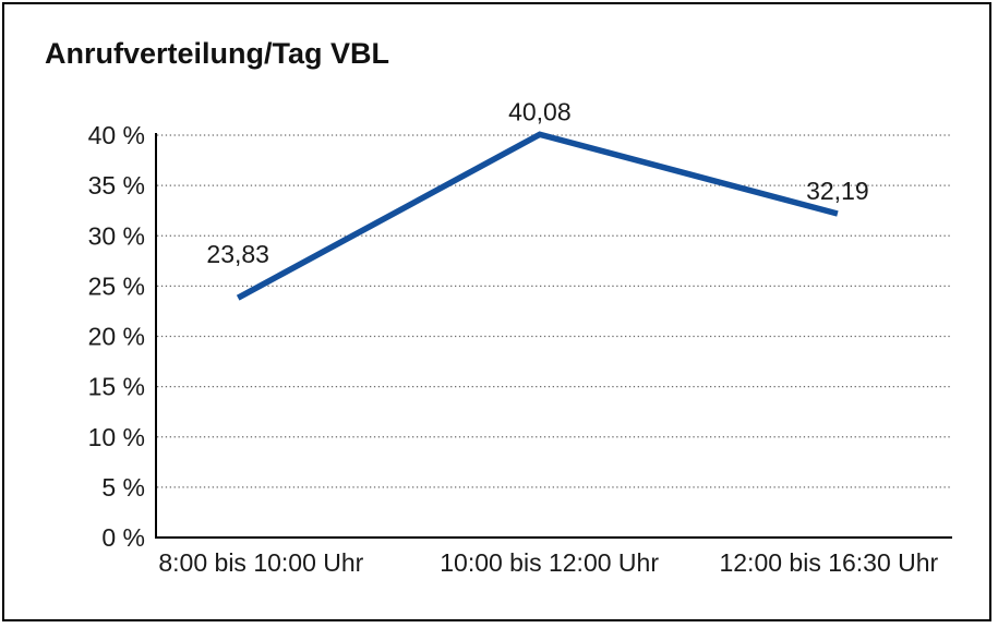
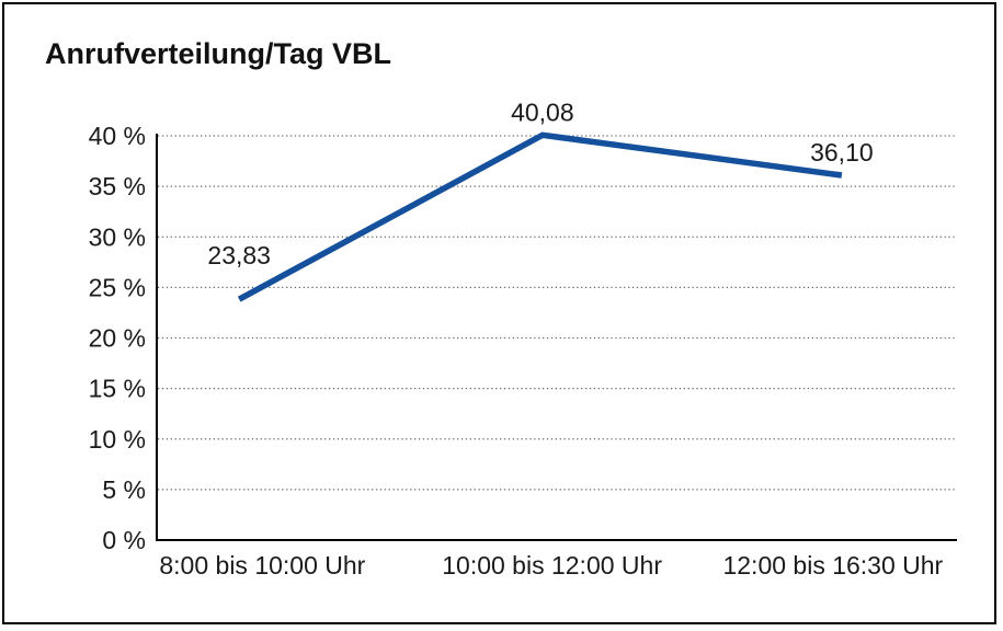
12:00 bis 16:30 Uhr: 32,19 -> 36,10
